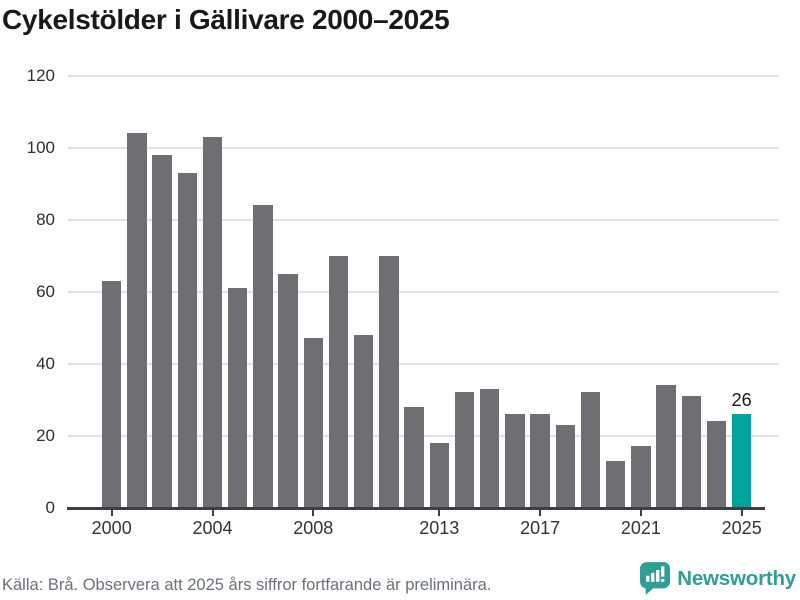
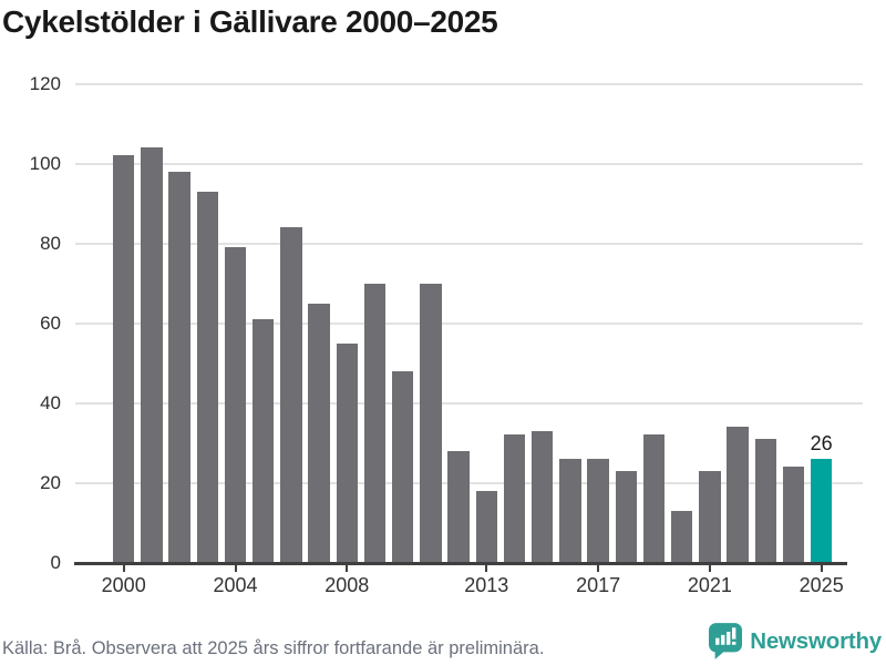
2000: 63 -> 102
2004: 103 -> 79
2008: 47 -> 55
2021: 17 -> 23
